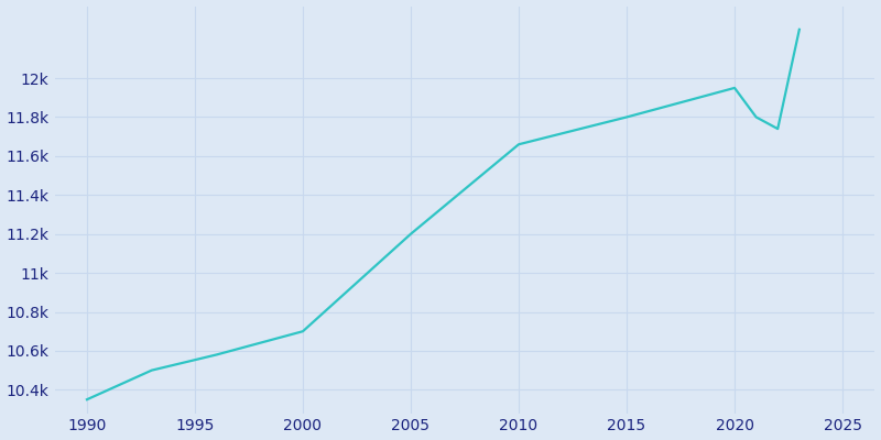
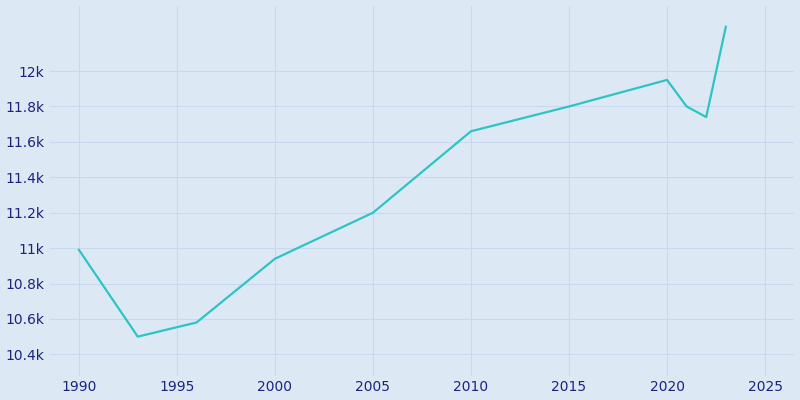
1990: 10.35k -> 10.99k
2000: 10.70k -> 10.94k
